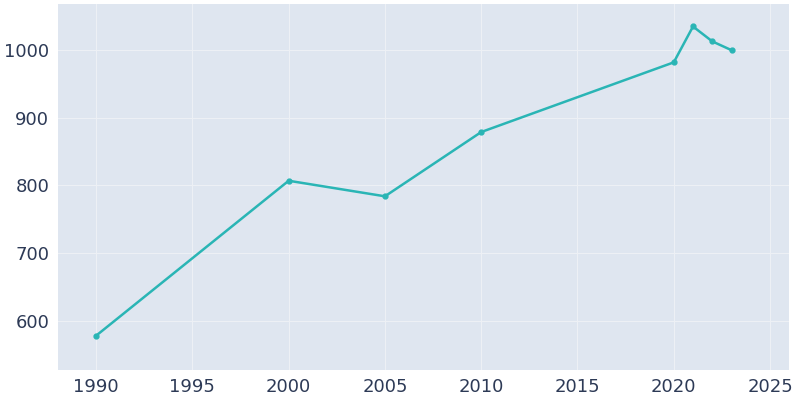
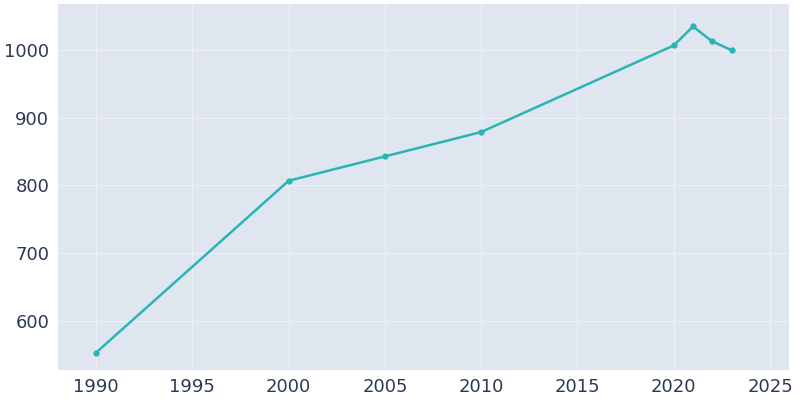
1990: 578 -> 553
2005: 784 -> 843
2020: 982 -> 1007
